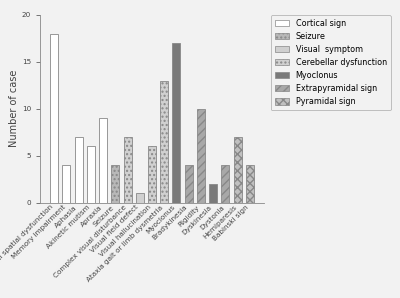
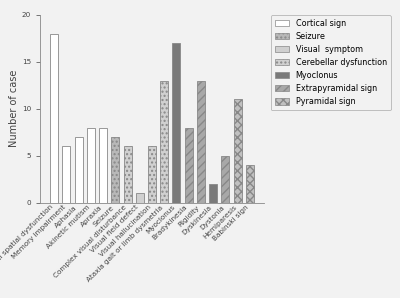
Memory impairment: 4 -> 6
Akinetic mutism: 6 -> 8
Apraxia: 9 -> 8
Seizure: 4 -> 7
Complex visual disturbance: 7 -> 6
Bradykinesia: 4 -> 8
Rigidity: 10 -> 13
Dystonia: 4 -> 5
Hemiparesis: 7 -> 11
